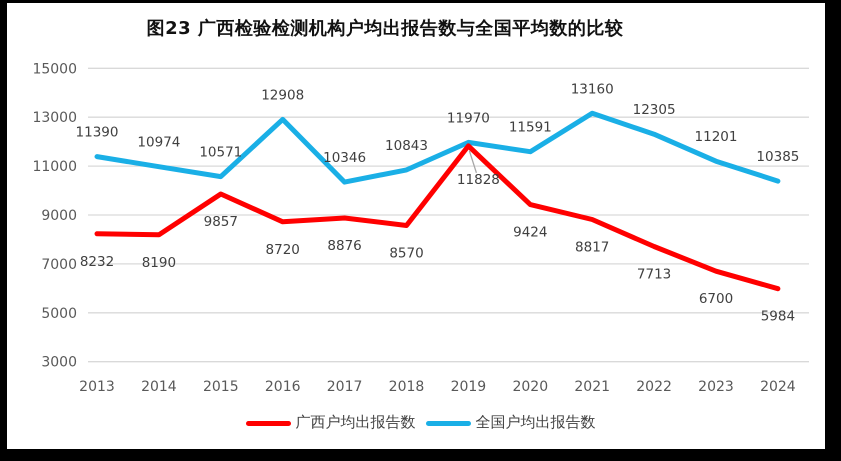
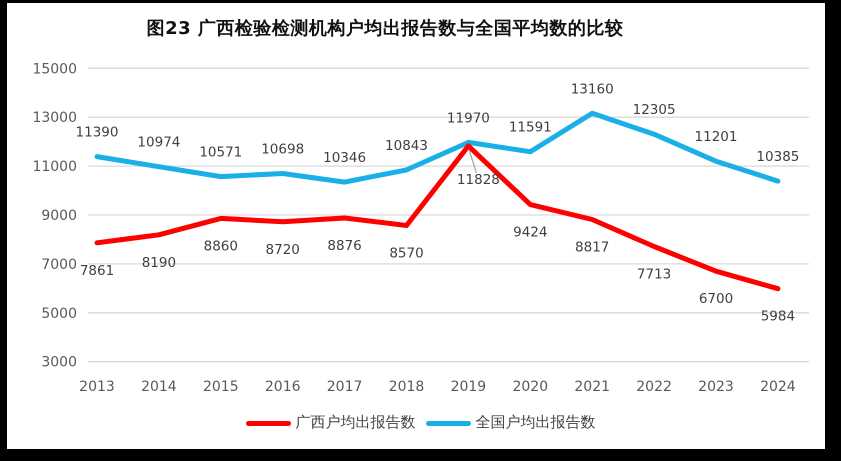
广西户均出报告数/2013: 8232 -> 7861
广西户均出报告数/2015: 9857 -> 8860
全国户均出报告数/2016: 12908 -> 10698
